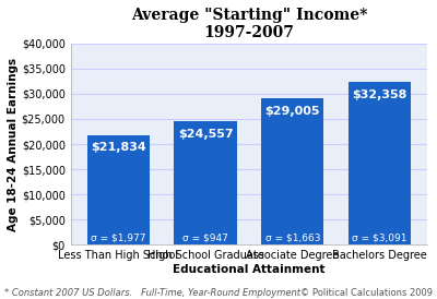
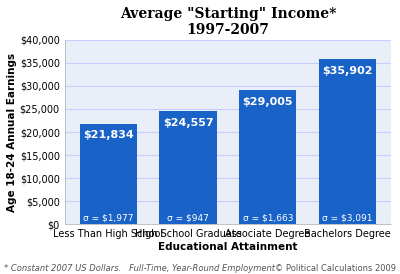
Bachelors Degree: $32,358 -> $35,902
